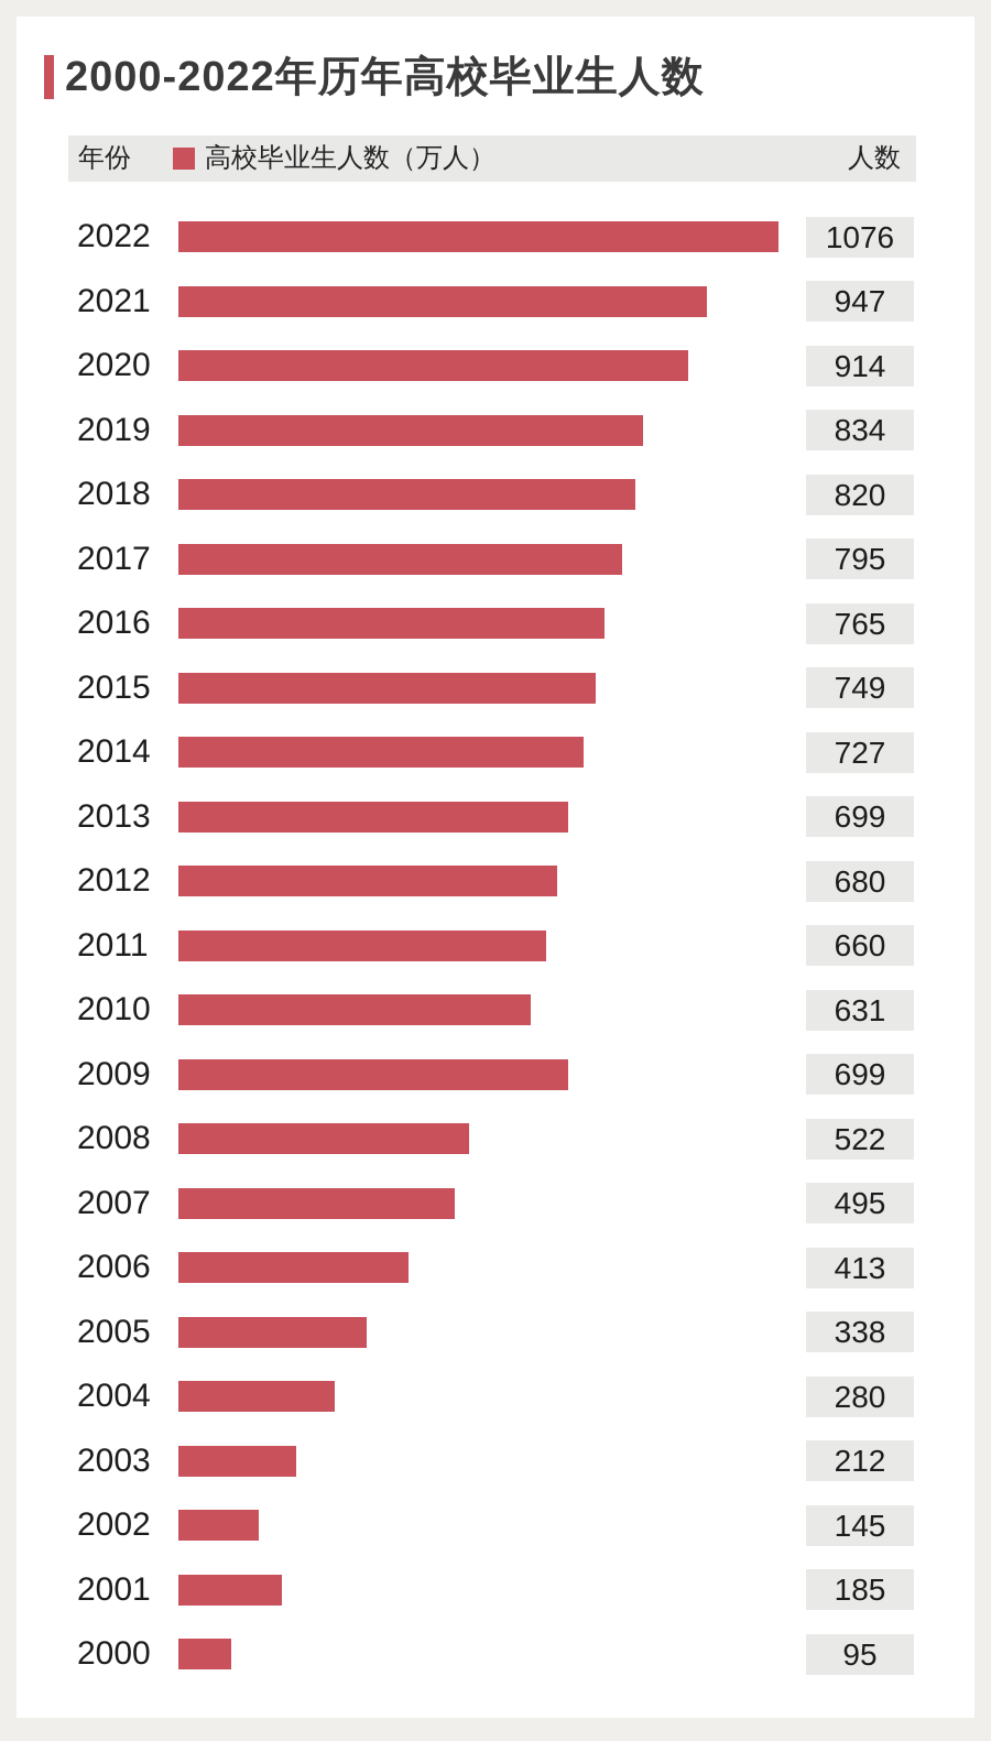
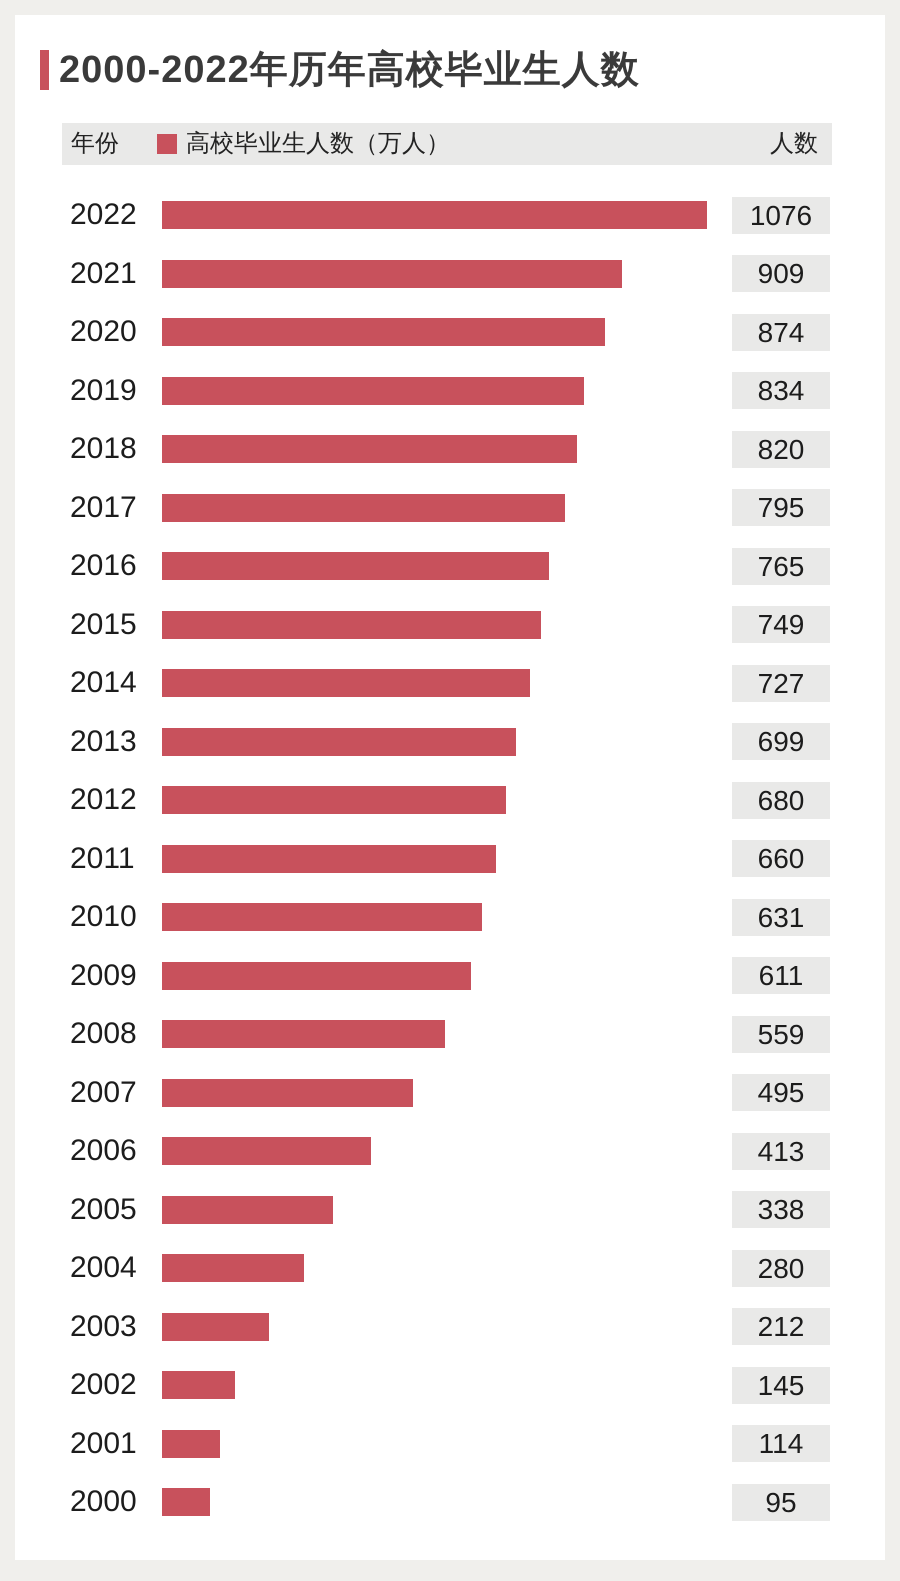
2021: 947 -> 909
2020: 914 -> 874
2009: 699 -> 611
2008: 522 -> 559
2001: 185 -> 114
